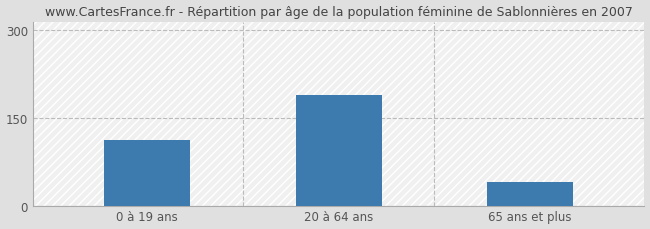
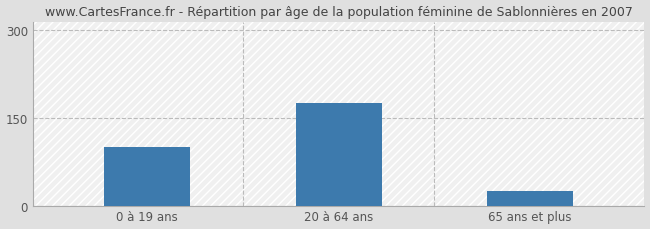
0 à 19 ans: 112 -> 100
20 à 64 ans: 190 -> 175
65 ans et plus: 40 -> 25
